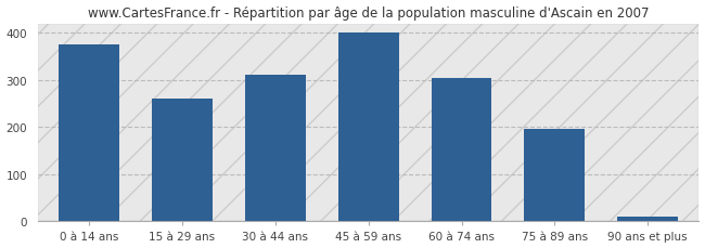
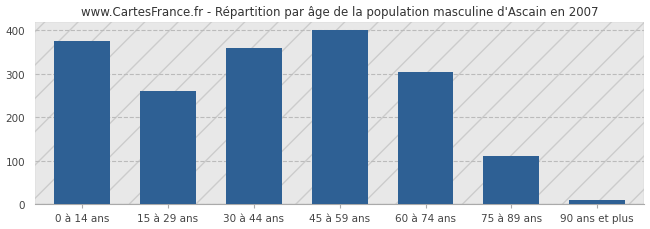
30 à 44 ans: 310 -> 360
75 à 89 ans: 195 -> 112
